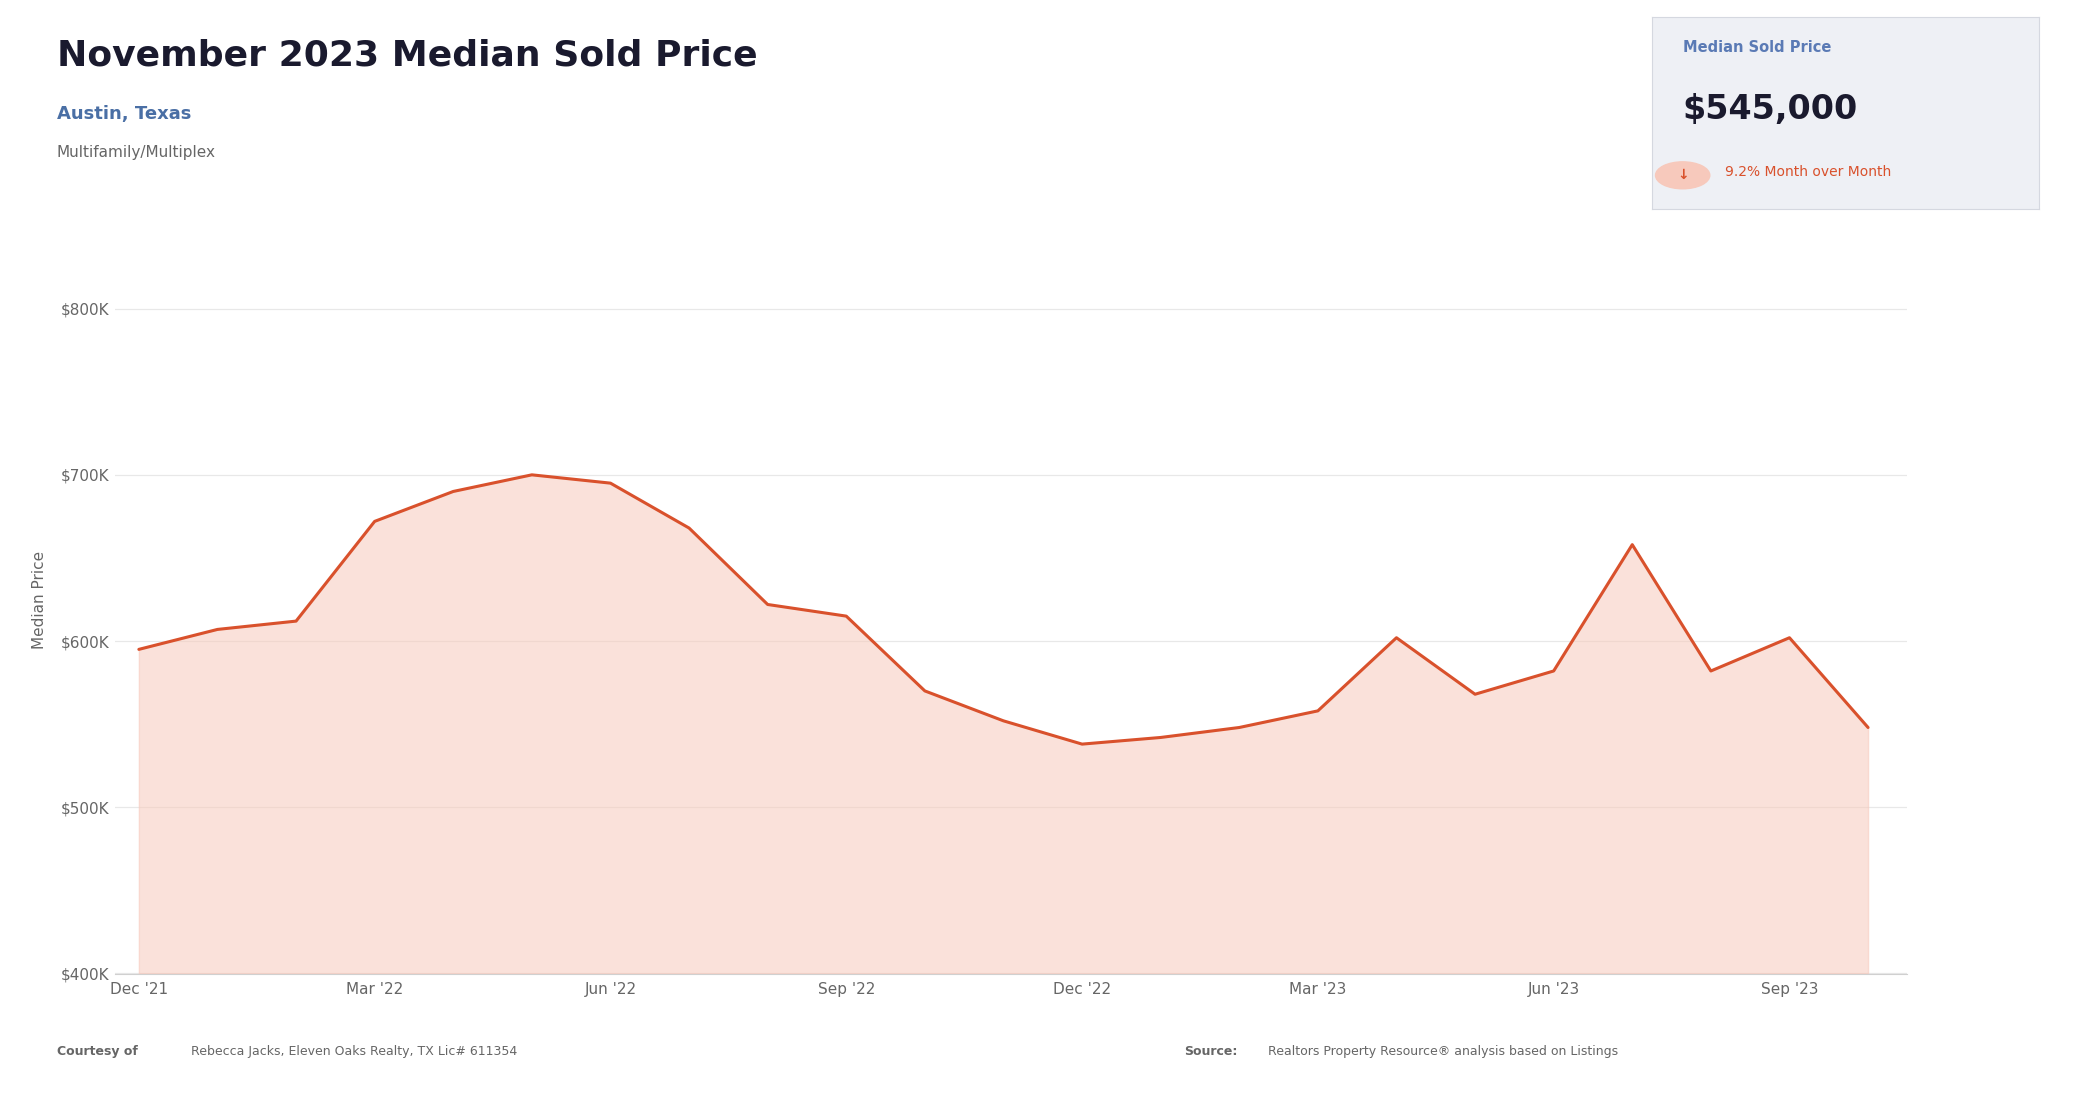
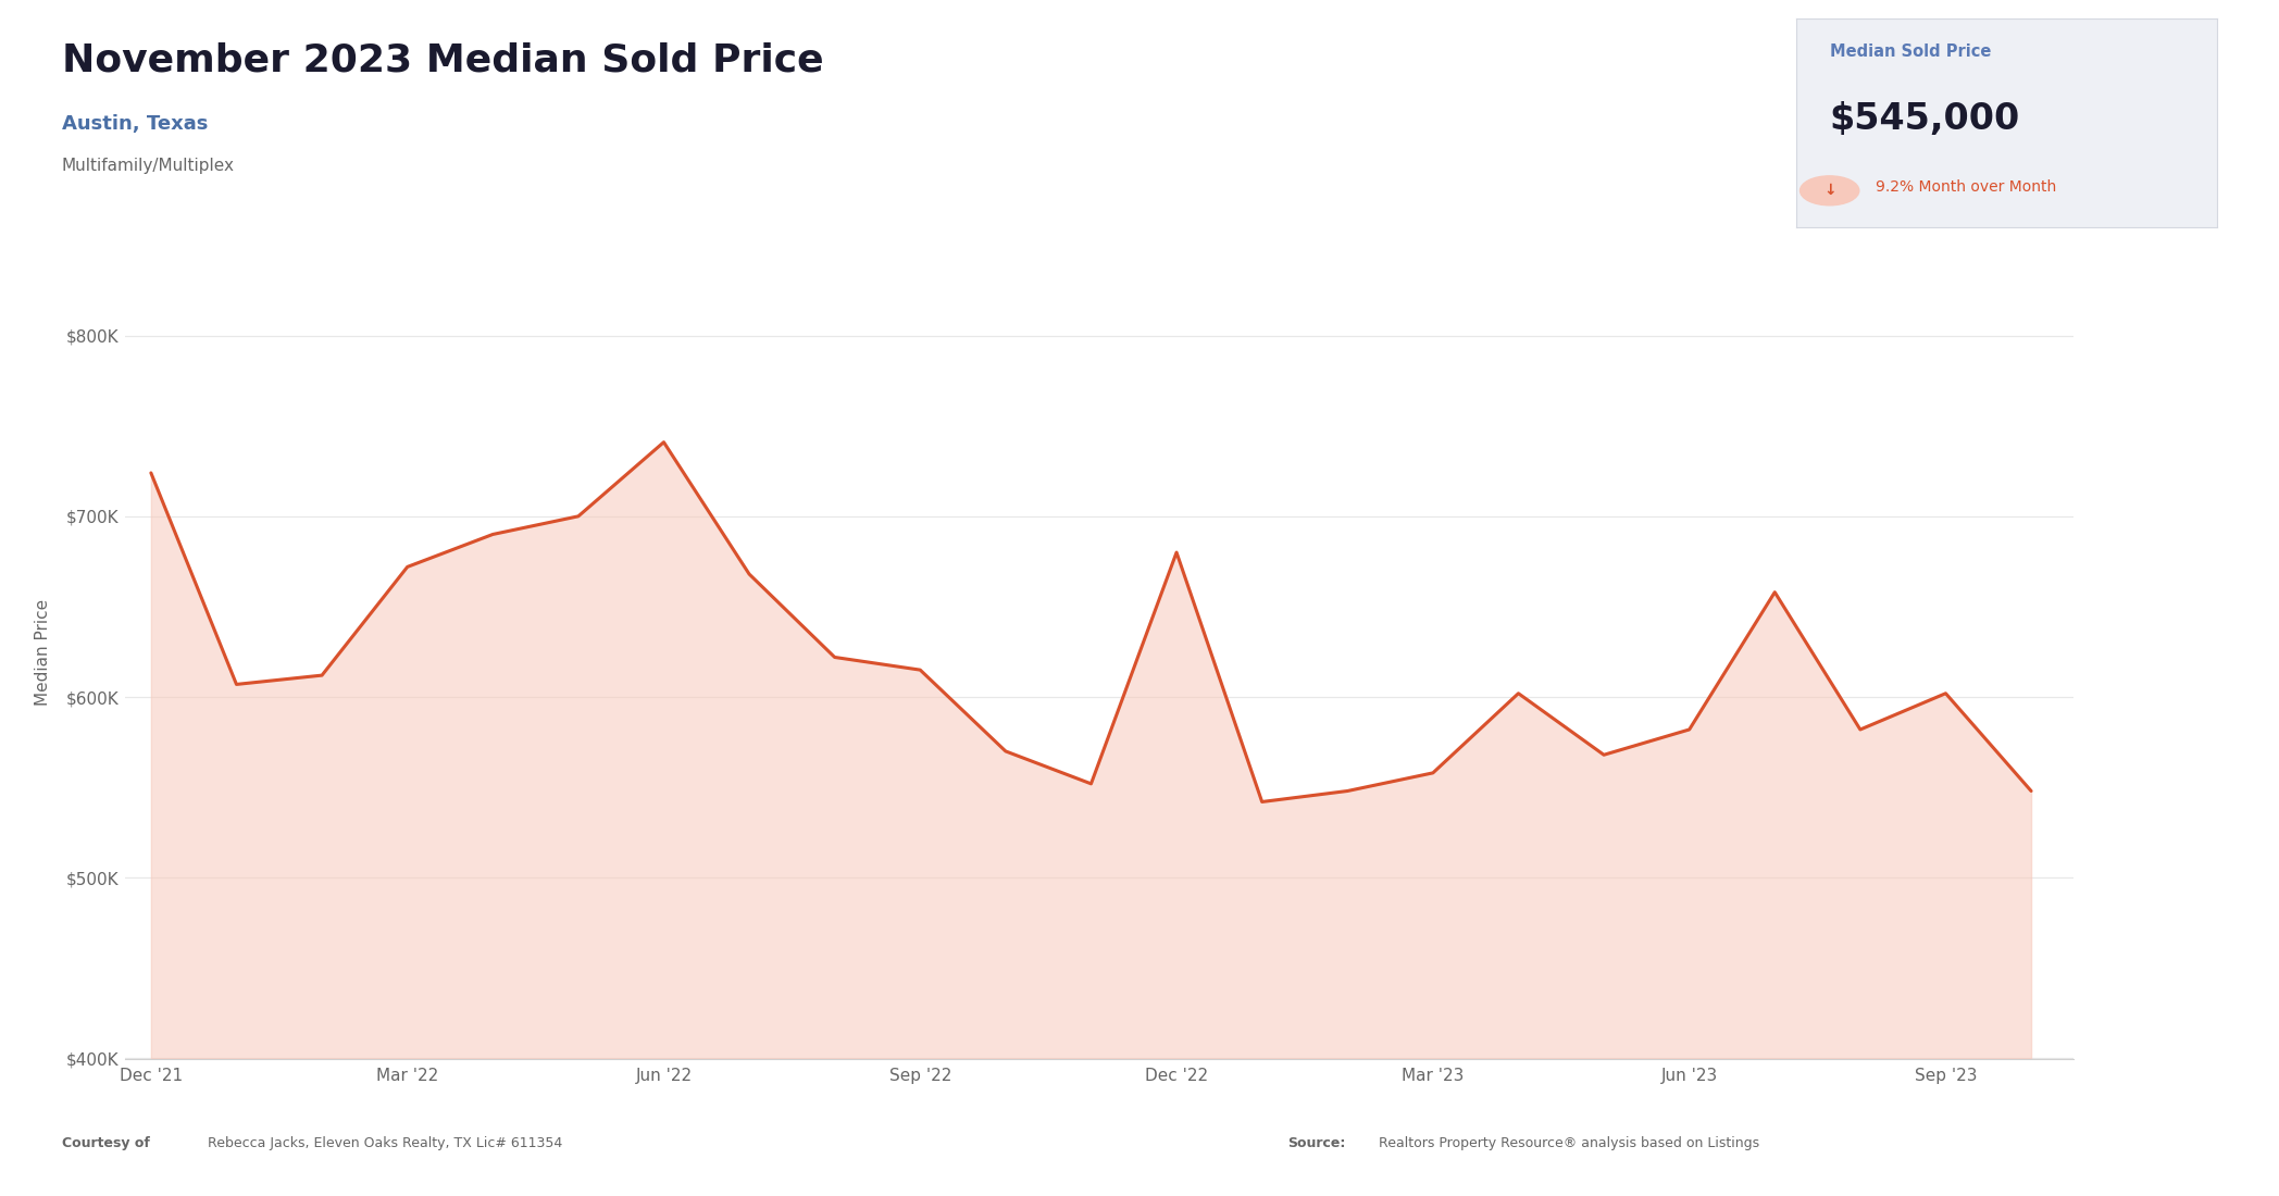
Dec '21: $595K -> $724K
Jun '22: $695K -> $741K
Dec '22: $538K -> $680K
